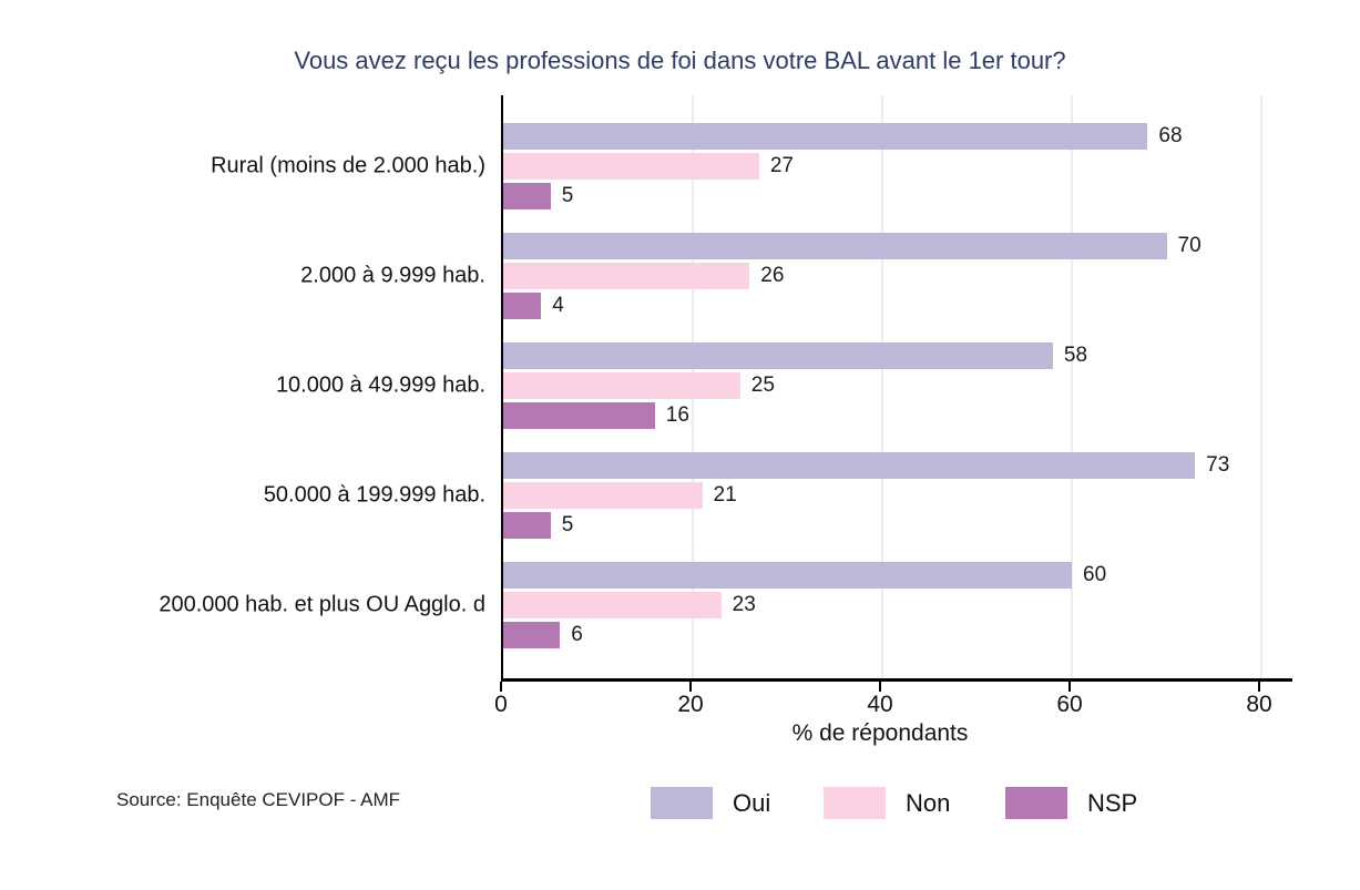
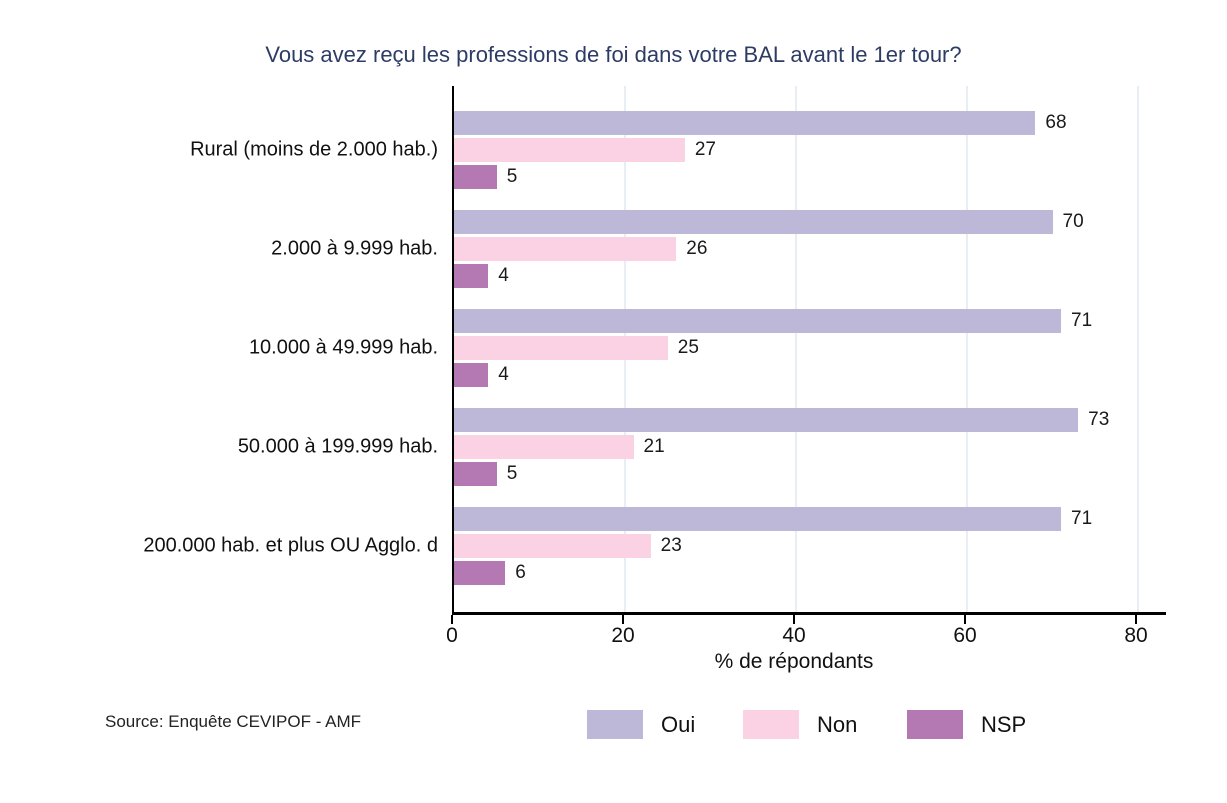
Oui/10.000 à 49.999 hab.: 58 -> 71
NSP/10.000 à 49.999 hab.: 16 -> 4
Oui/200.000 hab. et plus OU Agglo. d: 60 -> 71
